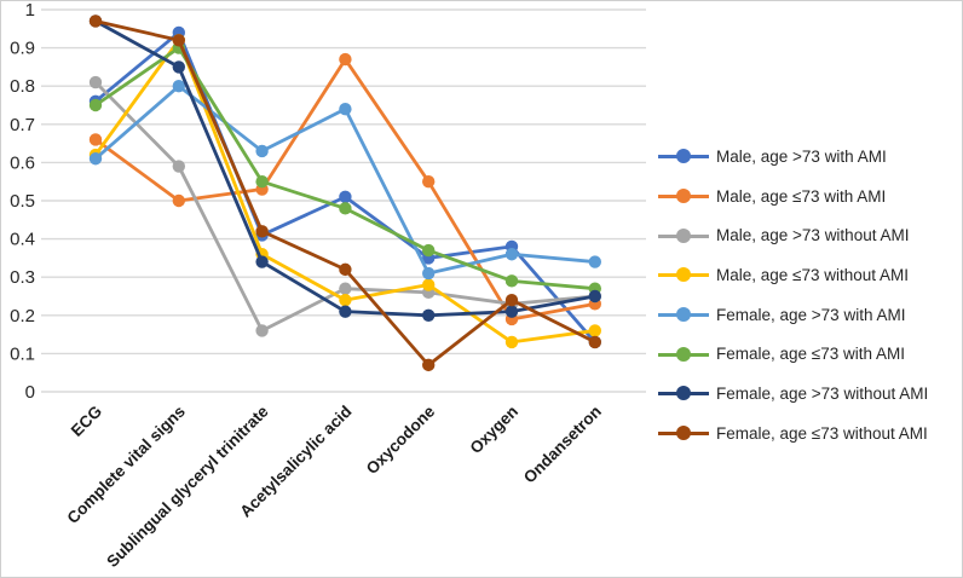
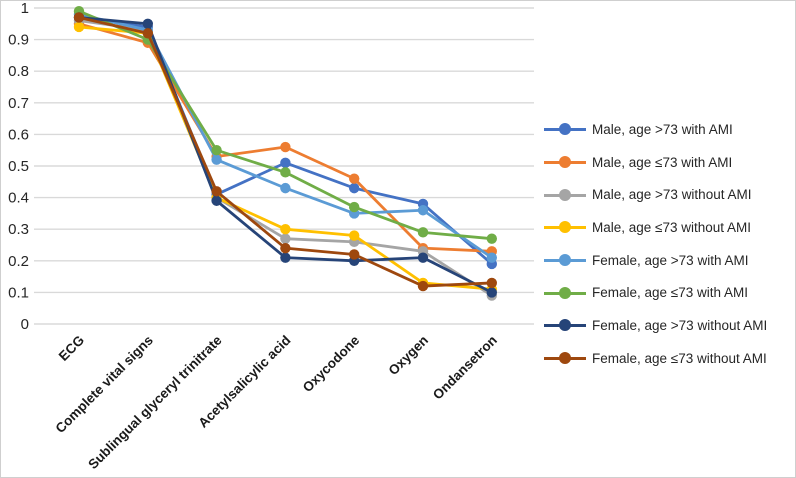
Male, age >73 with AMI/ECG: 0.76 -> 0.97
Male, age ≤73 with AMI/ECG: 0.66 -> 0.95
Male, age >73 without AMI/ECG: 0.81 -> 0.96
Male, age ≤73 without AMI/ECG: 0.62 -> 0.94
Female, age >73 with AMI/ECG: 0.61 -> 0.98
Female, age ≤73 with AMI/ECG: 0.75 -> 0.99
Male, age ≤73 with AMI/Complete vital signs: 0.50 -> 0.89
Male, age >73 without AMI/Complete vital signs: 0.59 -> 0.93
Female, age >73 with AMI/Complete vital signs: 0.80 -> 0.93
Female, age >73 without AMI/Complete vital signs: 0.85 -> 0.95
Male, age >73 without AMI/Sublingual glyceryl trinitrate: 0.16 -> 0.40
Male, age ≤73 without AMI/Sublingual glyceryl trinitrate: 0.36 -> 0.40
Female, age >73 with AMI/Sublingual glyceryl trinitrate: 0.63 -> 0.52
Female, age >73 without AMI/Sublingual glyceryl trinitrate: 0.34 -> 0.39
Male, age ≤73 with AMI/Acetylsalicylic acid: 0.87 -> 0.56
Male, age ≤73 without AMI/Acetylsalicylic acid: 0.24 -> 0.30
Female, age >73 with AMI/Acetylsalicylic acid: 0.74 -> 0.43
Female, age ≤73 without AMI/Acetylsalicylic acid: 0.32 -> 0.24
Male, age >73 with AMI/Oxycodone: 0.35 -> 0.43
Male, age ≤73 with AMI/Oxycodone: 0.55 -> 0.46
Female, age >73 with AMI/Oxycodone: 0.31 -> 0.35
Female, age ≤73 without AMI/Oxycodone: 0.07 -> 0.22
Male, age ≤73 with AMI/Oxygen: 0.19 -> 0.24
Female, age ≤73 without AMI/Oxygen: 0.24 -> 0.12
Male, age >73 with AMI/Ondansetron: 0.13 -> 0.19
Male, age >73 without AMI/Ondansetron: 0.25 -> 0.09
Male, age ≤73 without AMI/Ondansetron: 0.16 -> 0.11
Female, age >73 with AMI/Ondansetron: 0.34 -> 0.21
Female, age >73 without AMI/Ondansetron: 0.25 -> 0.10
